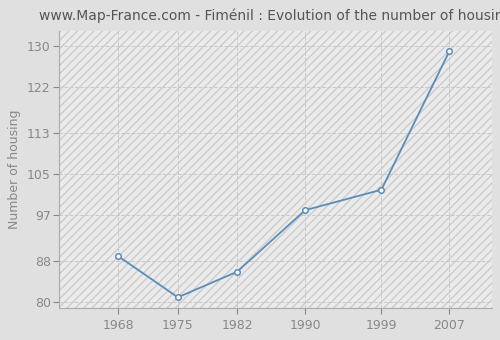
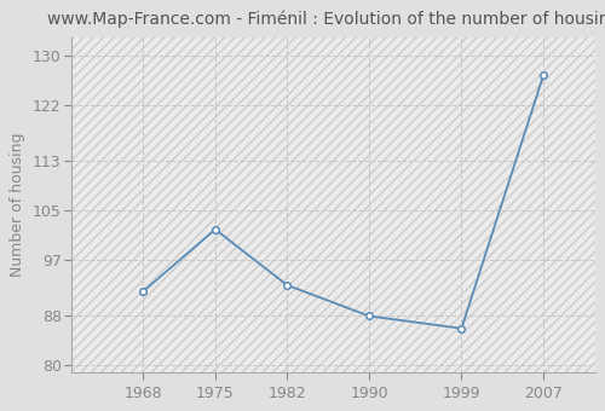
1968: 89 -> 92
1975: 81 -> 102
1982: 86 -> 93
1990: 98 -> 88
1999: 102 -> 86
2007: 129 -> 127
